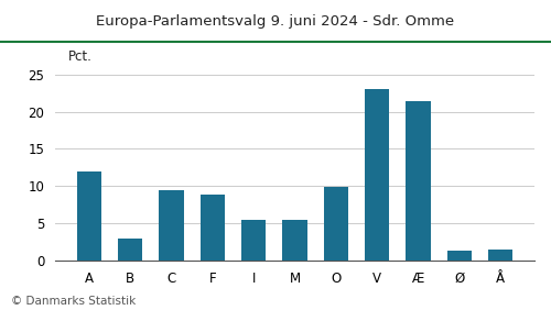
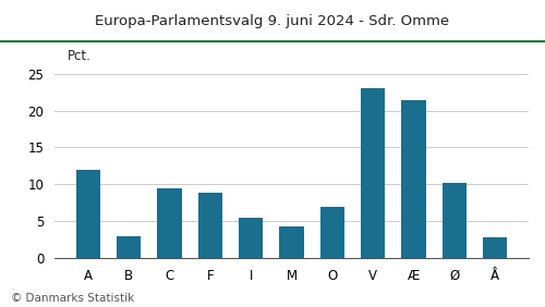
M: 5.4 -> 4.2
O: 9.9 -> 7.0
Ø: 1.3 -> 10.2
Å: 1.4 -> 2.8
